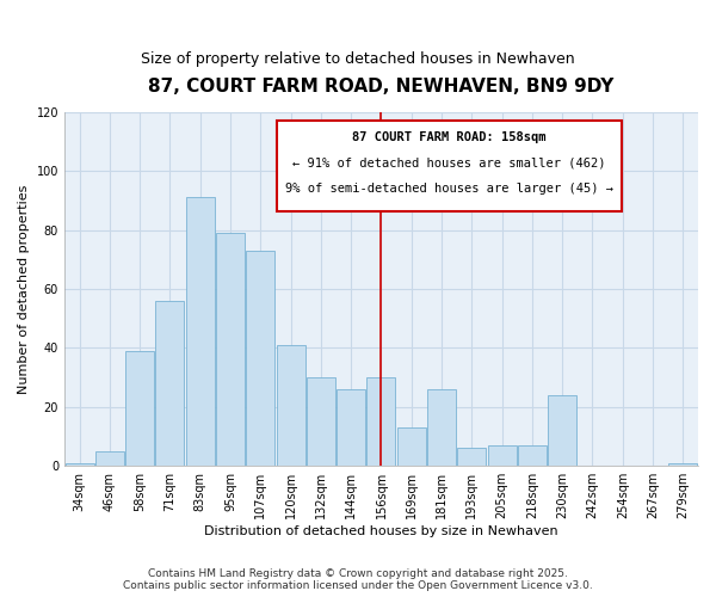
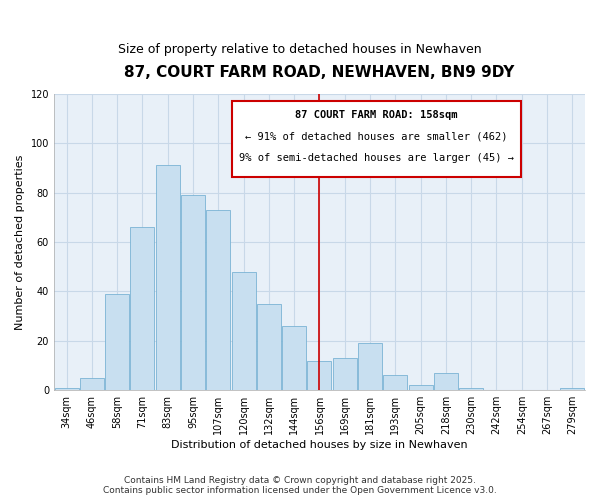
71sqm: 56 -> 66
120sqm: 41 -> 48
132sqm: 30 -> 35
156sqm: 30 -> 12
181sqm: 26 -> 19
205sqm: 7 -> 2
230sqm: 24 -> 1
